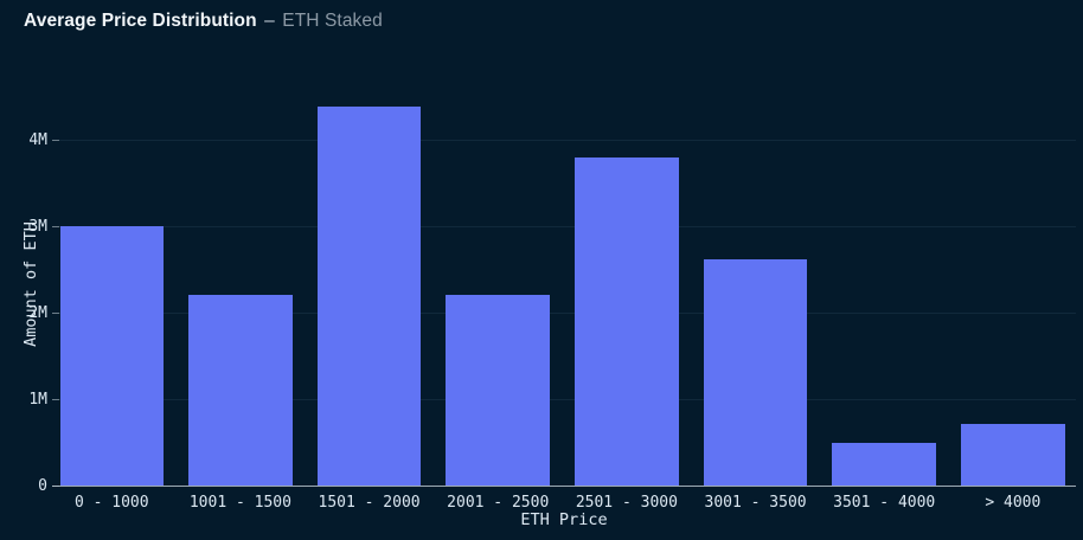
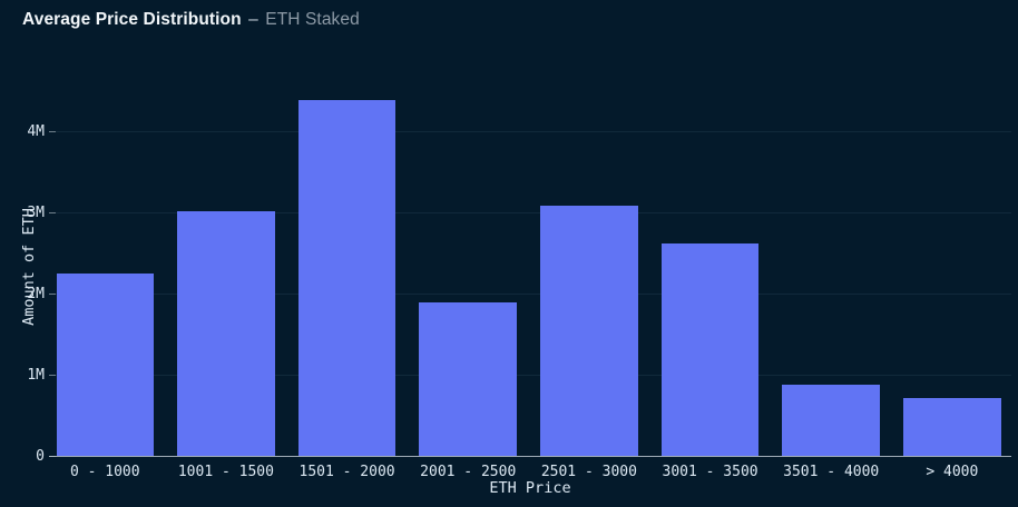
0 - 1000: 3.0M -> 2.2M
1001 - 1500: 2.2M -> 3.0M
2001 - 2500: 2.2M -> 1.9M
2501 - 3000: 3.8M -> 3.1M
3501 - 4000: 0.5M -> 0.9M
